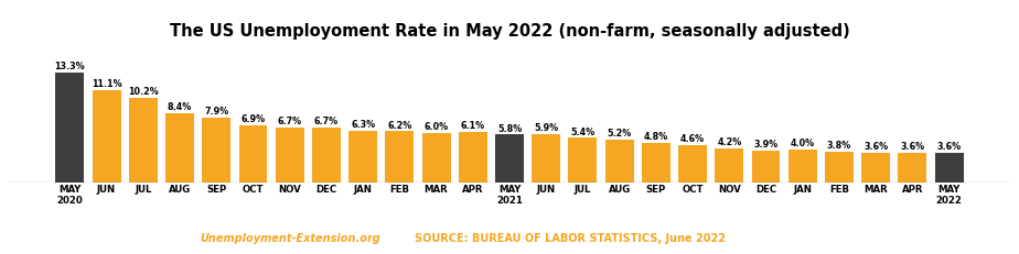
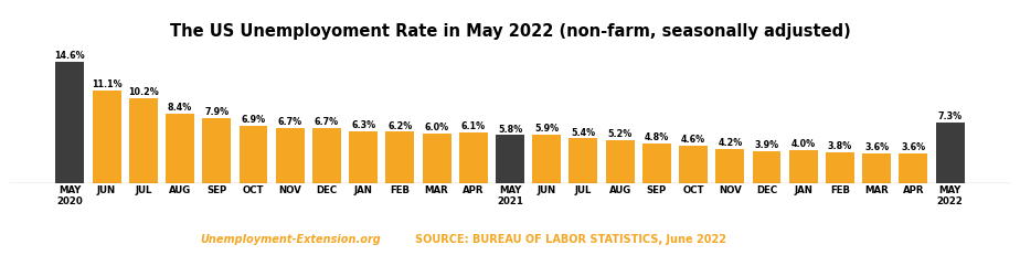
MAY 2020: 13.3% -> 14.6%
MAY 2022: 3.6% -> 7.3%
